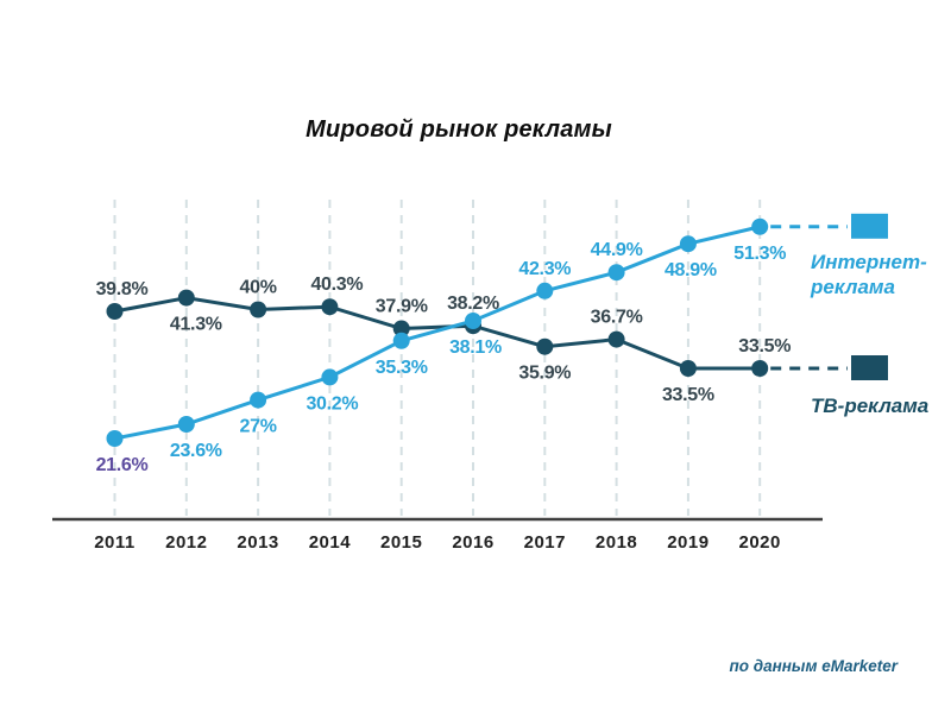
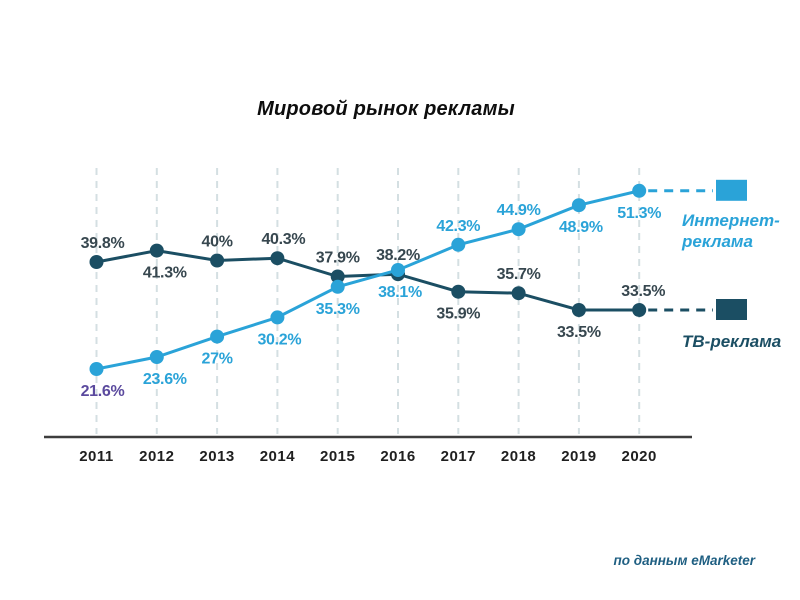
ТВ-реклама/2018: 36.7% -> 35.7%
